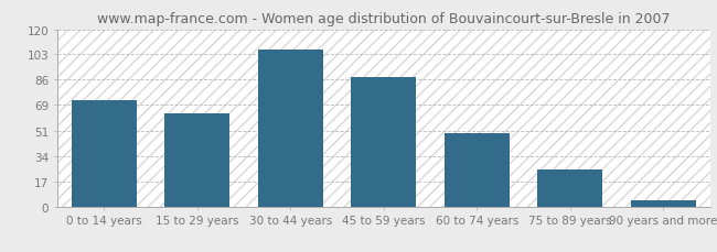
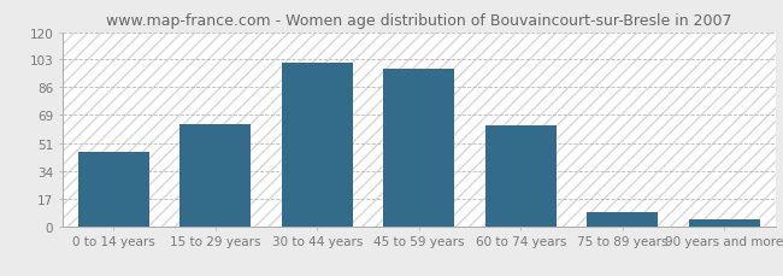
0 to 14 years: 72 -> 46
30 to 44 years: 106 -> 101
45 to 59 years: 88 -> 97
60 to 74 years: 50 -> 62
75 to 89 years: 25 -> 9
